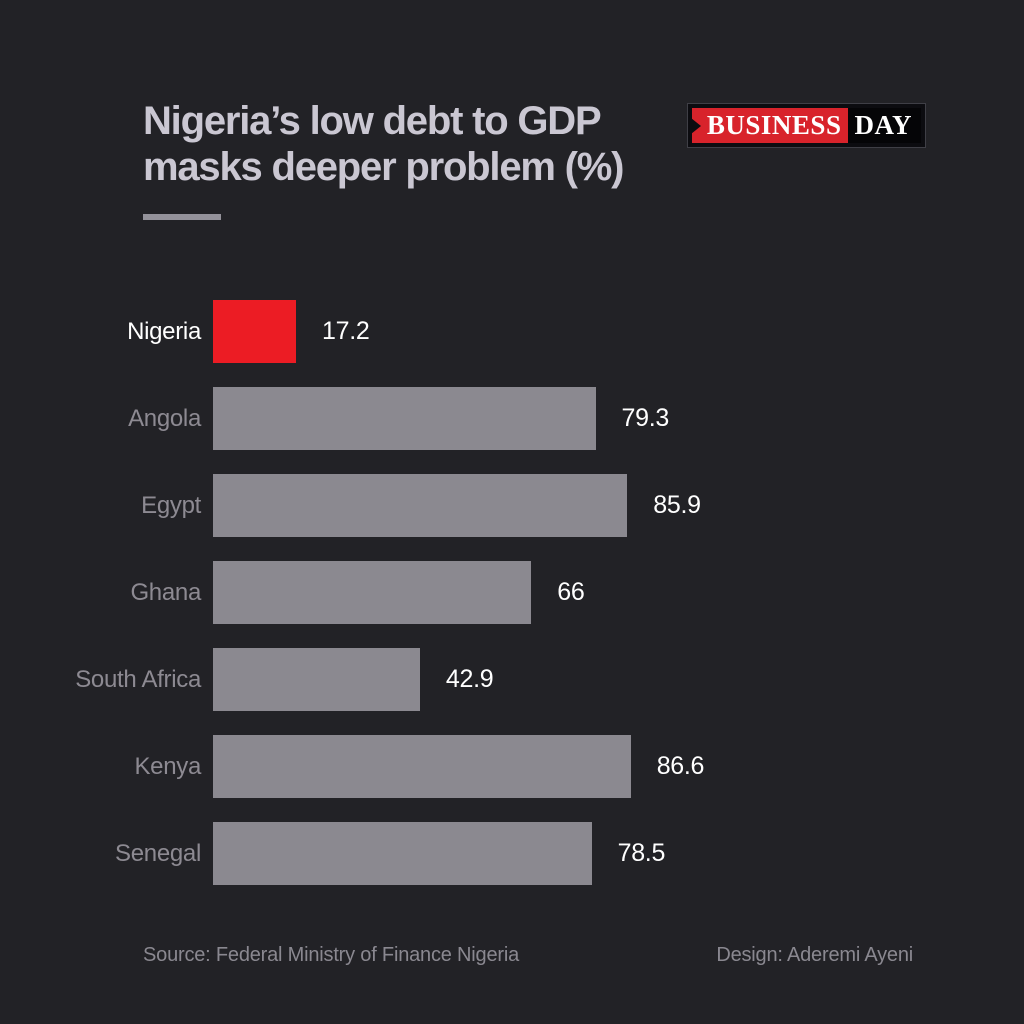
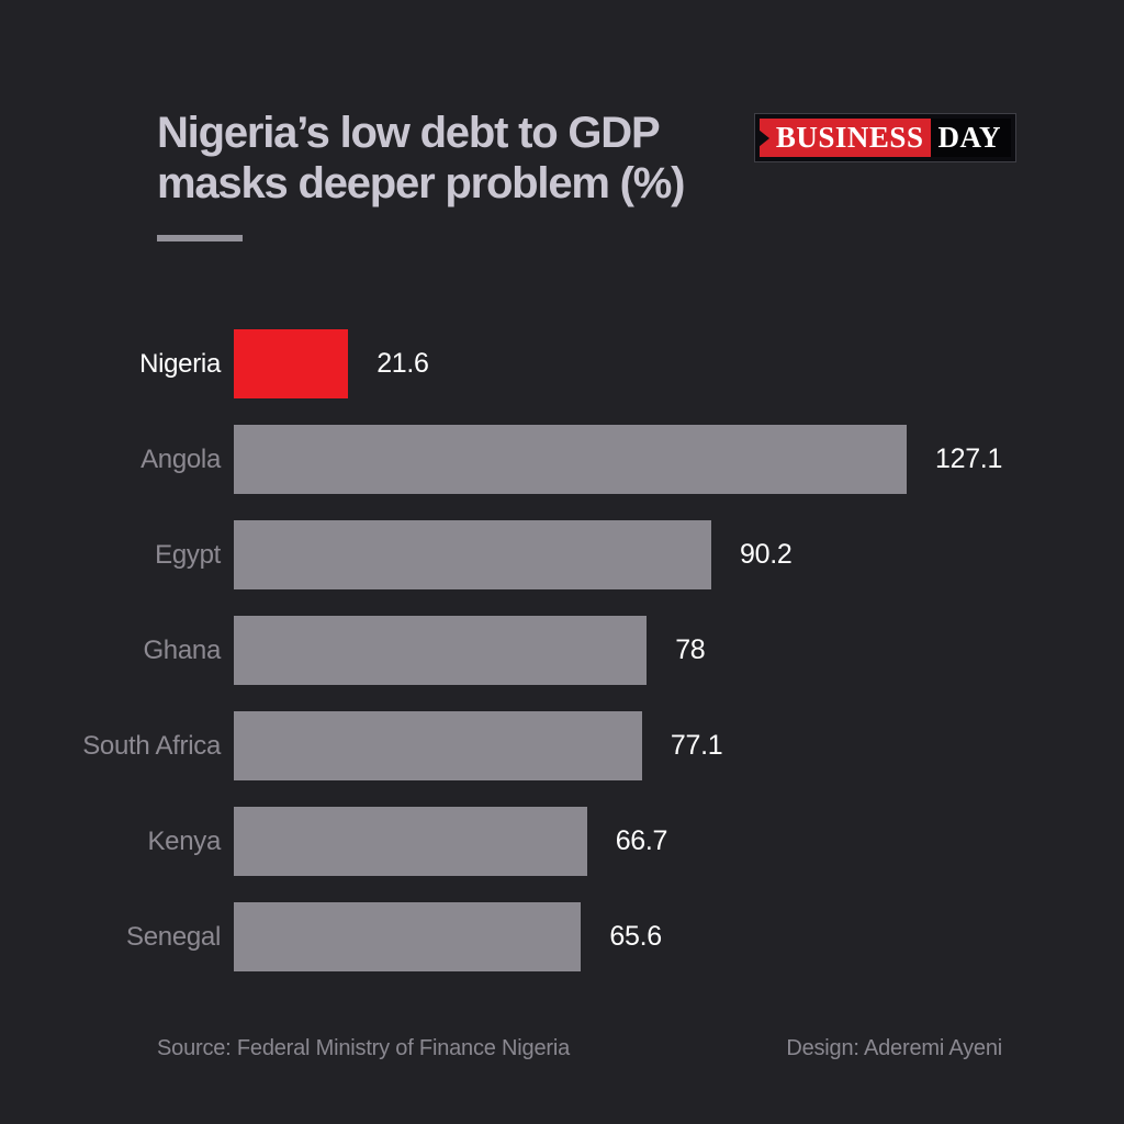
Nigeria: 17.2 -> 21.6
Angola: 79.3 -> 127.1
Egypt: 85.9 -> 90.2
Ghana: 66 -> 78
South Africa: 42.9 -> 77.1
Kenya: 86.6 -> 66.7
Senegal: 78.5 -> 65.6
